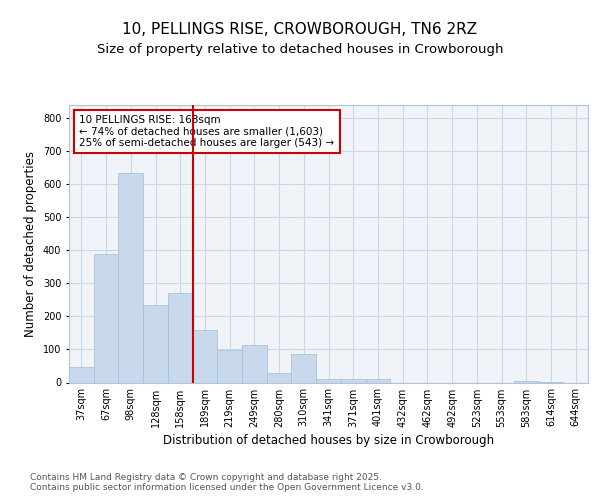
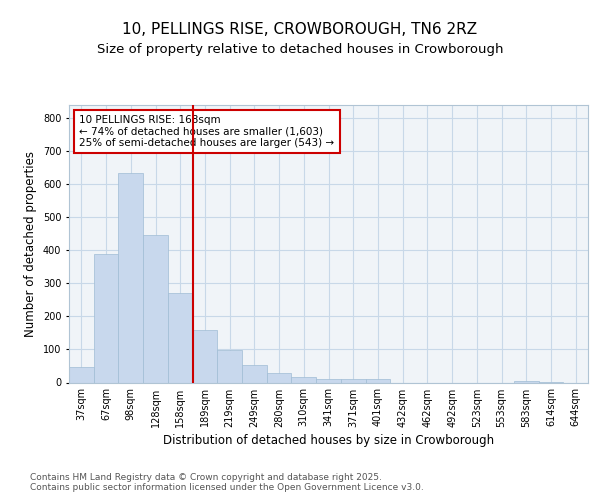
128sqm: 235 -> 445
249sqm: 115 -> 52
310sqm: 85 -> 18
